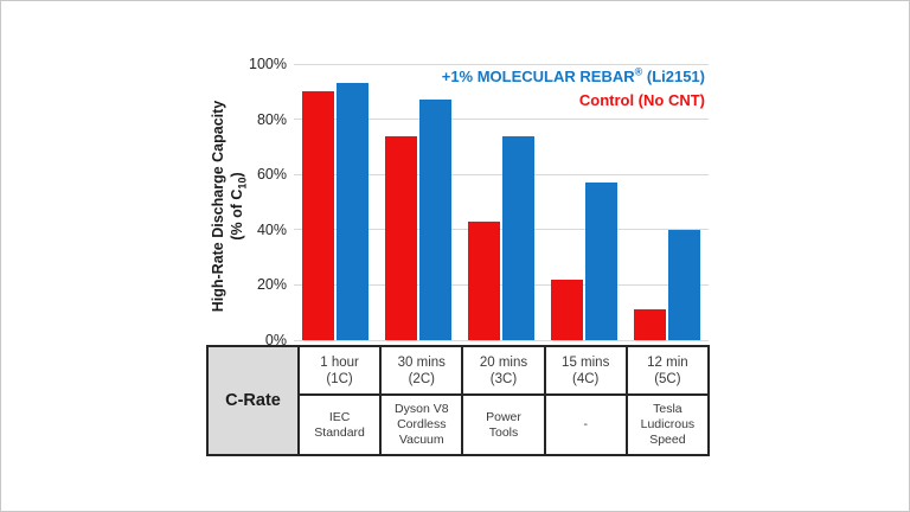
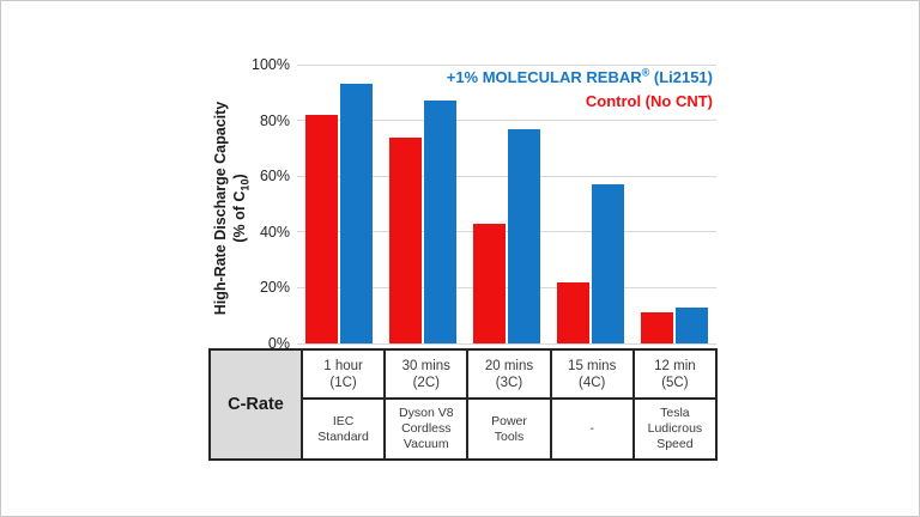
Control (No CNT)/1 hour (1C): 90% -> 82%
+1% MOLECULAR REBAR® (Li2151)/20 mins (3C): 74% -> 77%
+1% MOLECULAR REBAR® (Li2151)/12 min (5C): 40% -> 13%
